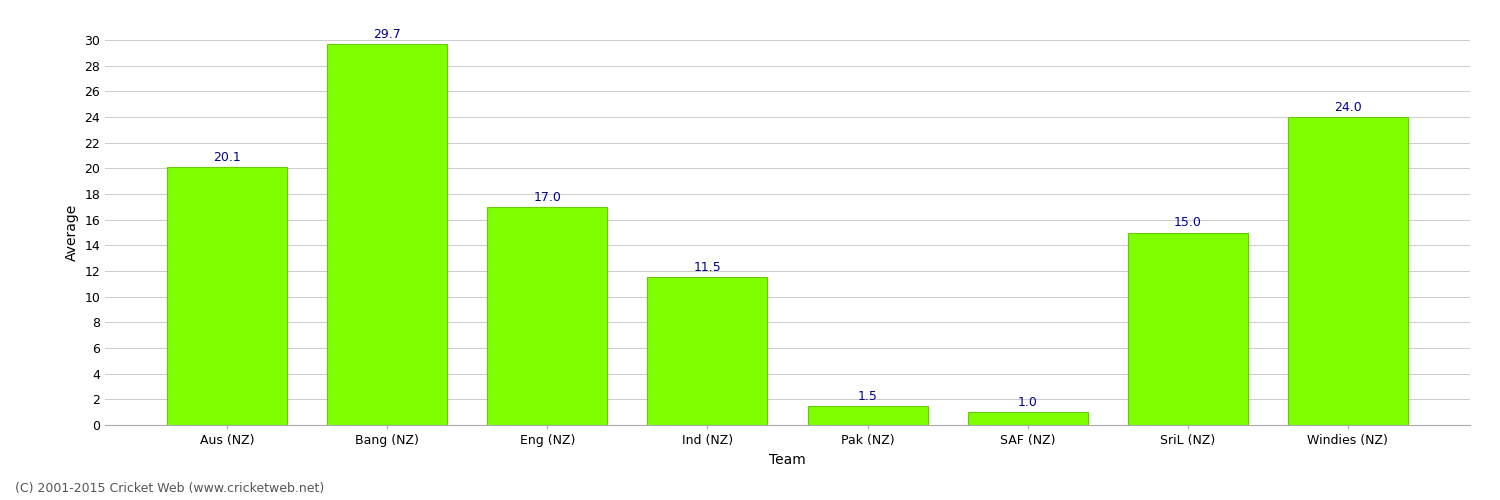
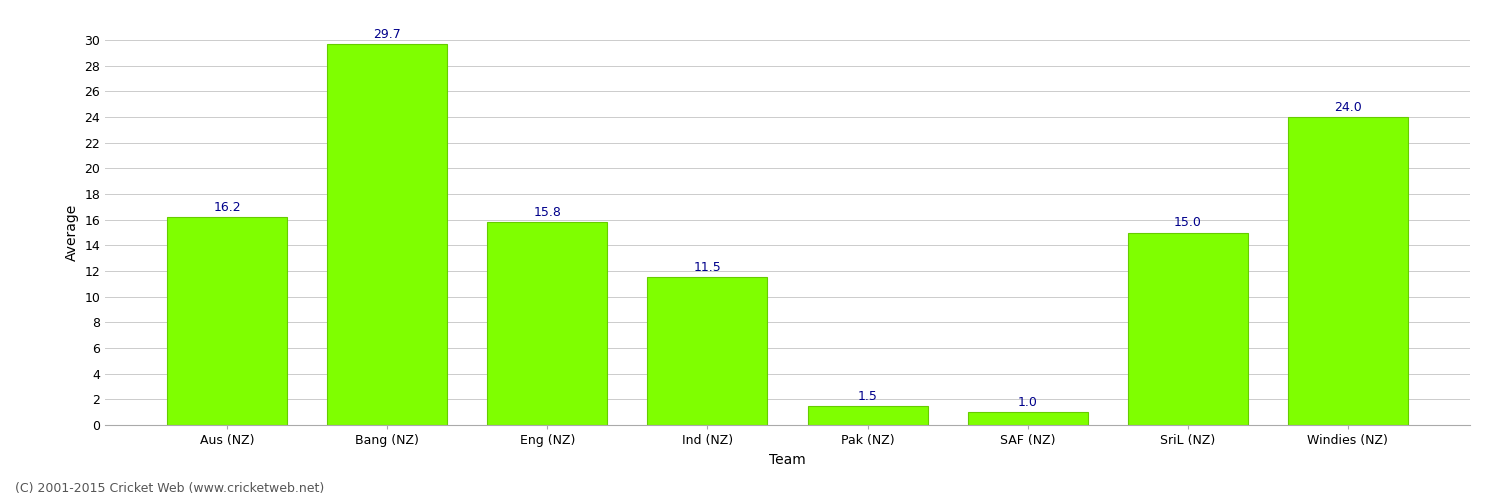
Aus (NZ): 20.1 -> 16.2
Eng (NZ): 17.0 -> 15.8
